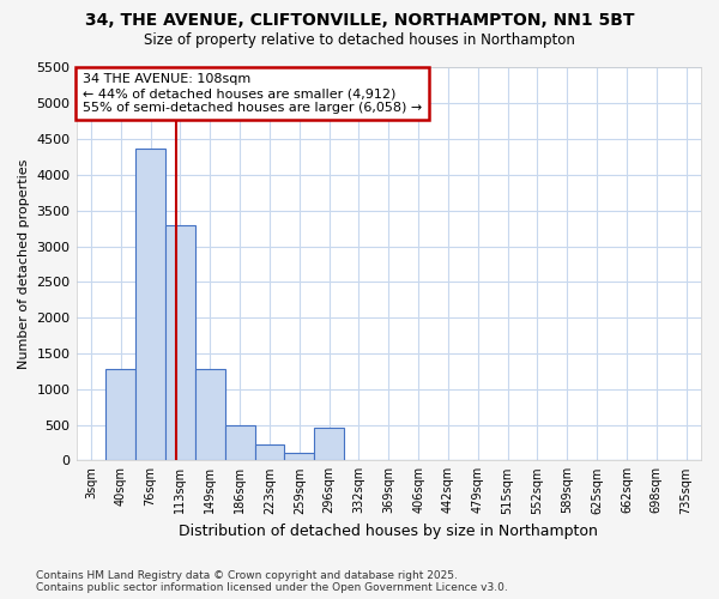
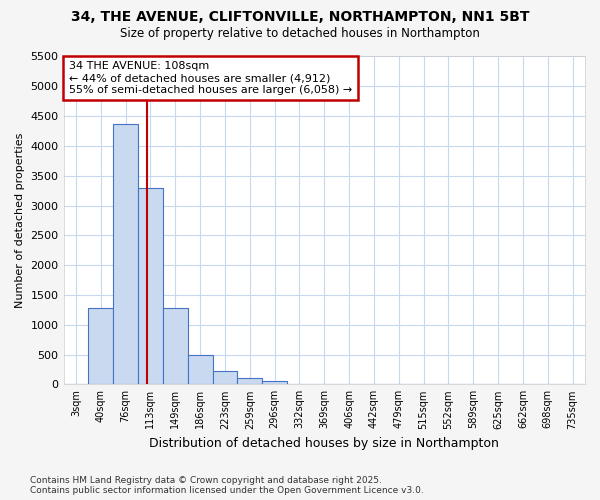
296sqm: 460 -> 50
